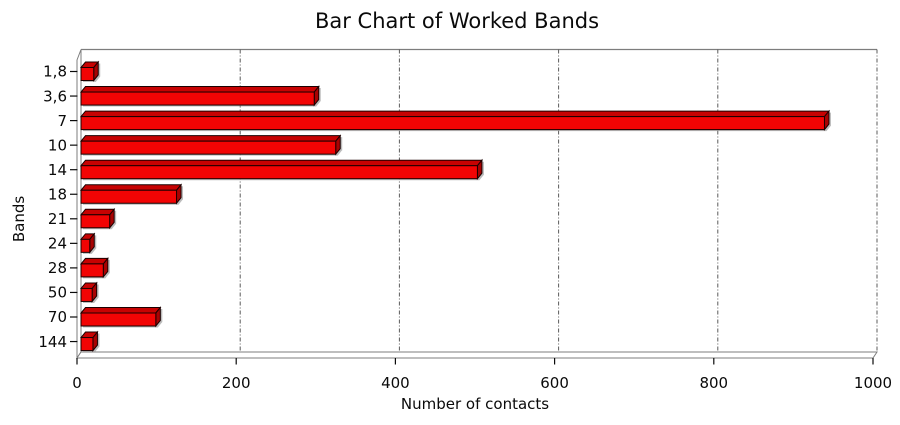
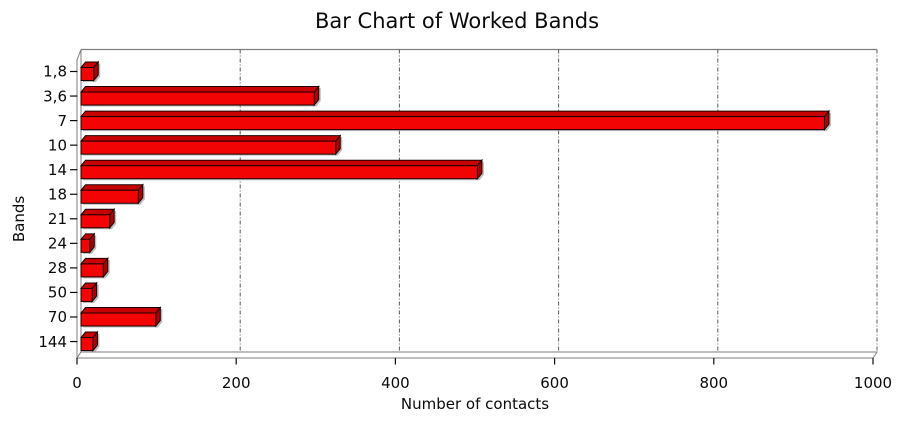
18: 120 -> 70
